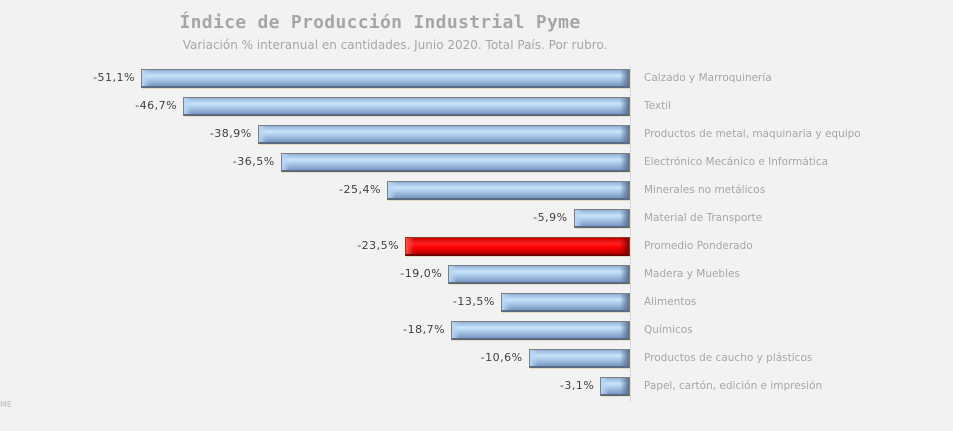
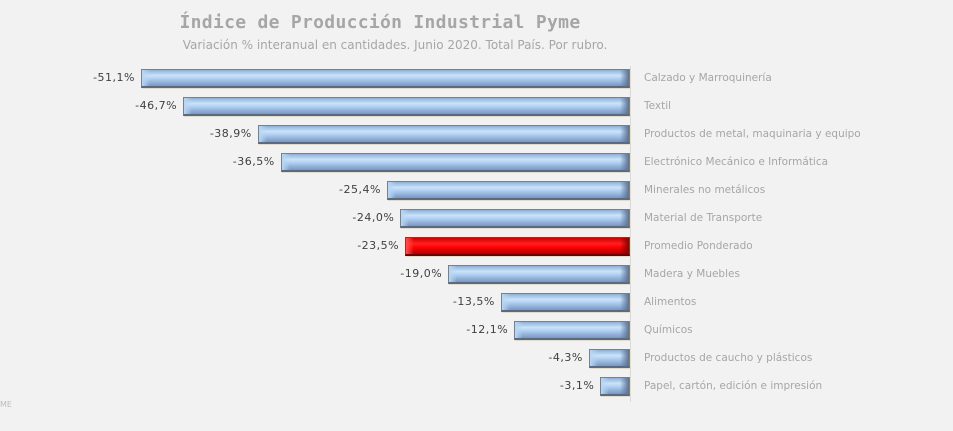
Material de Transporte: -5,9% -> -24,0%
Químicos: -18,7% -> -12,1%
Productos de caucho y plásticos: -10,6% -> -4,3%
